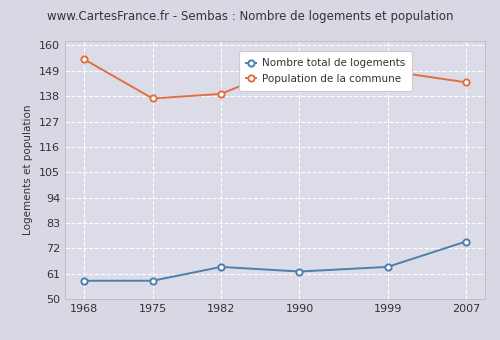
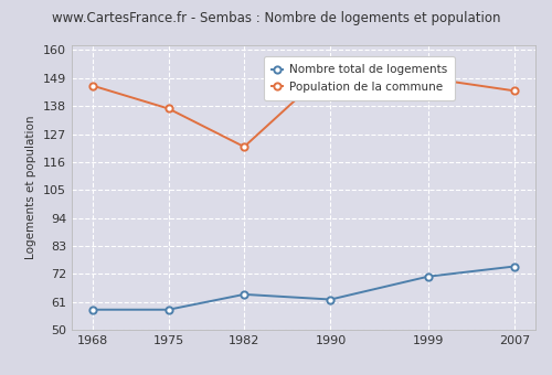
Population de la commune/1968: 154 -> 146
Population de la commune/1982: 139 -> 122
Nombre total de logements/1999: 64 -> 71
